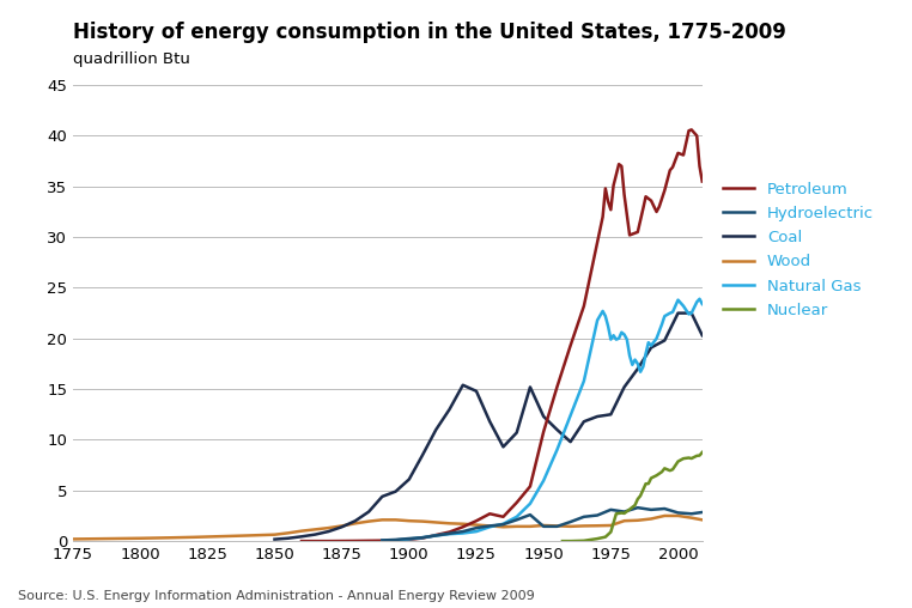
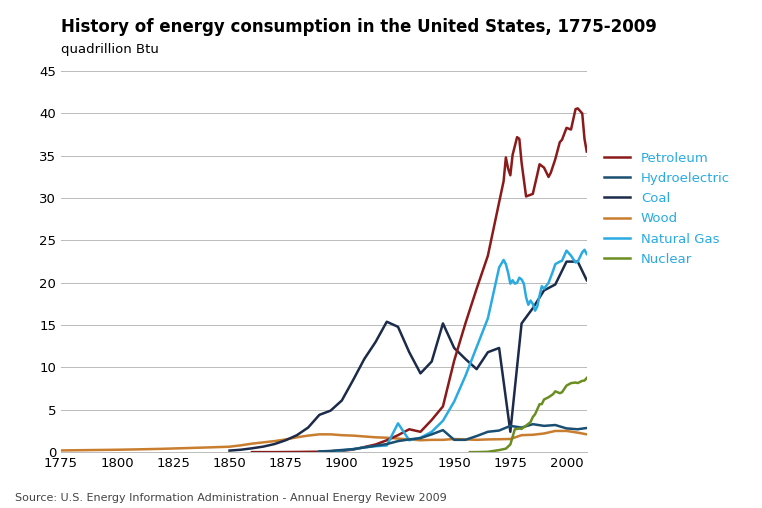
Natural Gas/1925: 0.9 -> 3.4
Coal/1975: 12.5 -> 2.4
